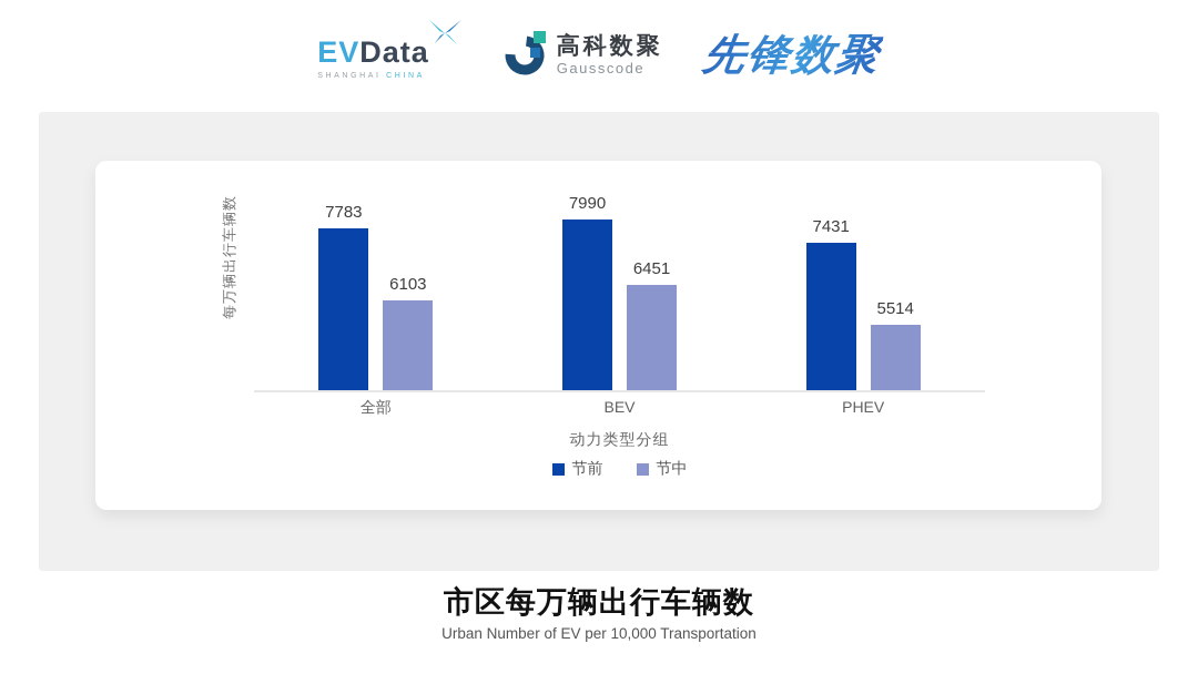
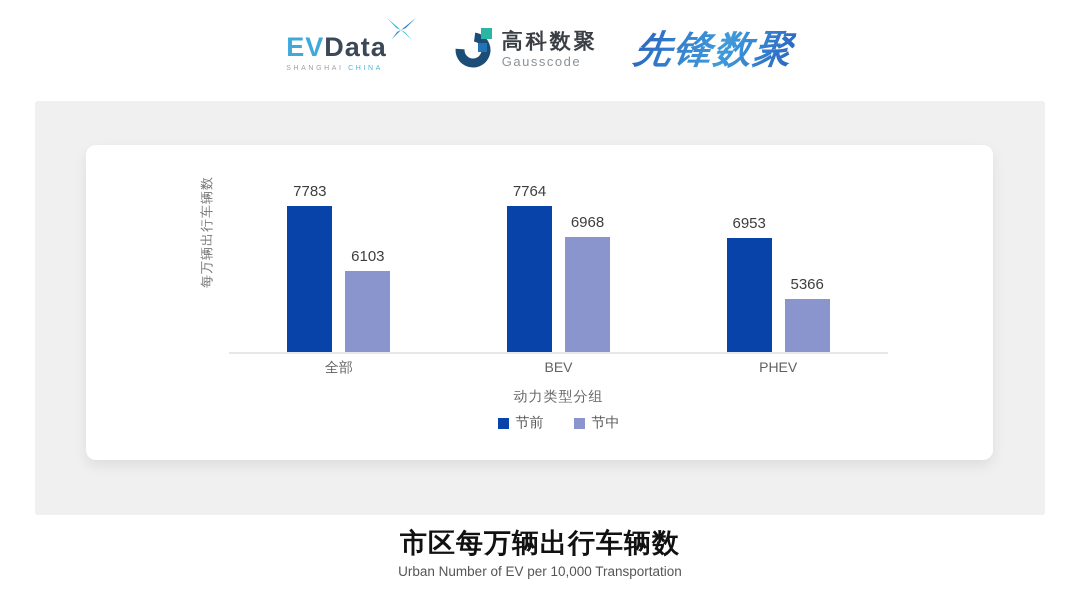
节前/BEV: 7990 -> 7764
节中/BEV: 6451 -> 6968
节前/PHEV: 7431 -> 6953
节中/PHEV: 5514 -> 5366
